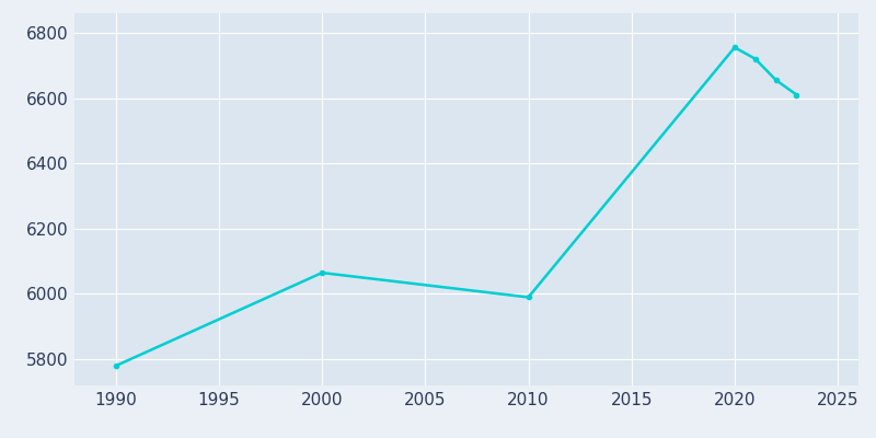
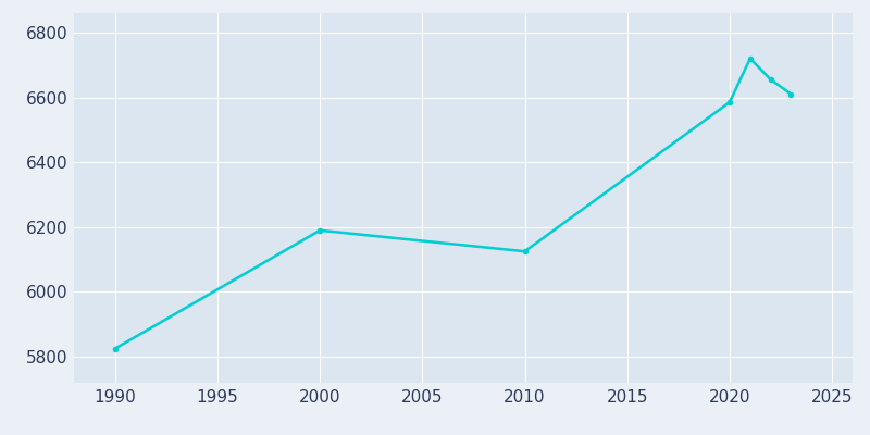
1990: 5780 -> 5825
2000: 6065 -> 6190
2010: 5990 -> 6125
2020: 6755 -> 6585
